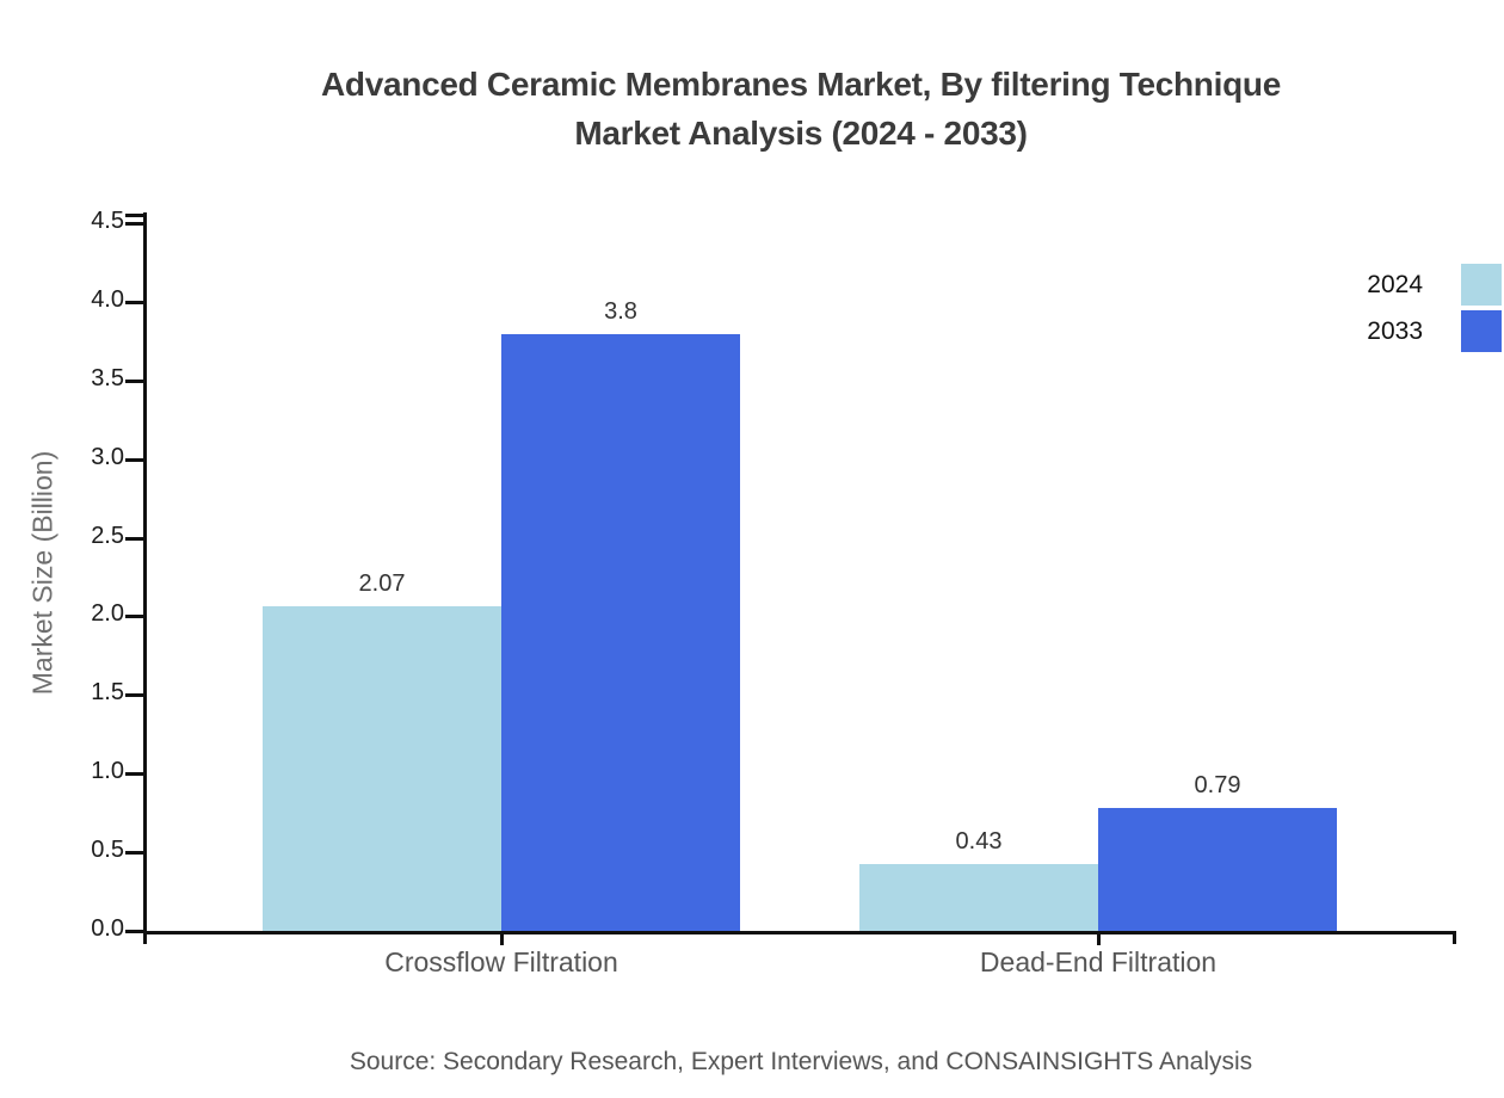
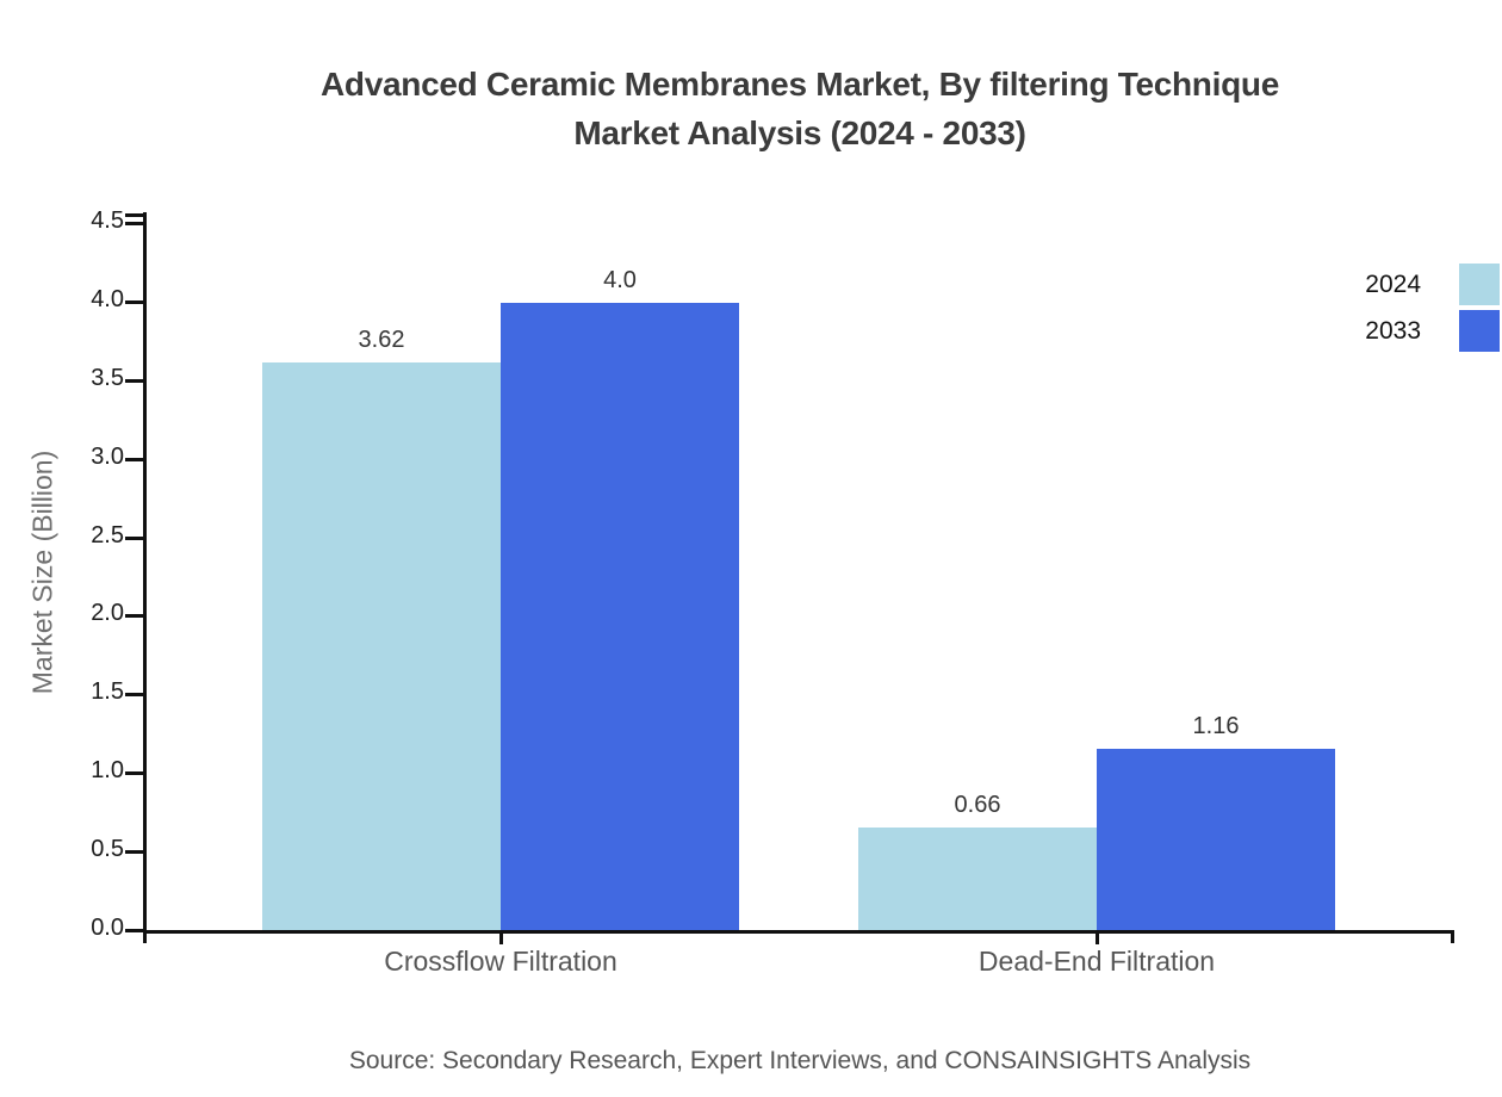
2024/Crossflow Filtration: 2.07 -> 3.62
2033/Crossflow Filtration: 3.8 -> 4.0
2024/Dead-End Filtration: 0.43 -> 0.66
2033/Dead-End Filtration: 0.79 -> 1.16
